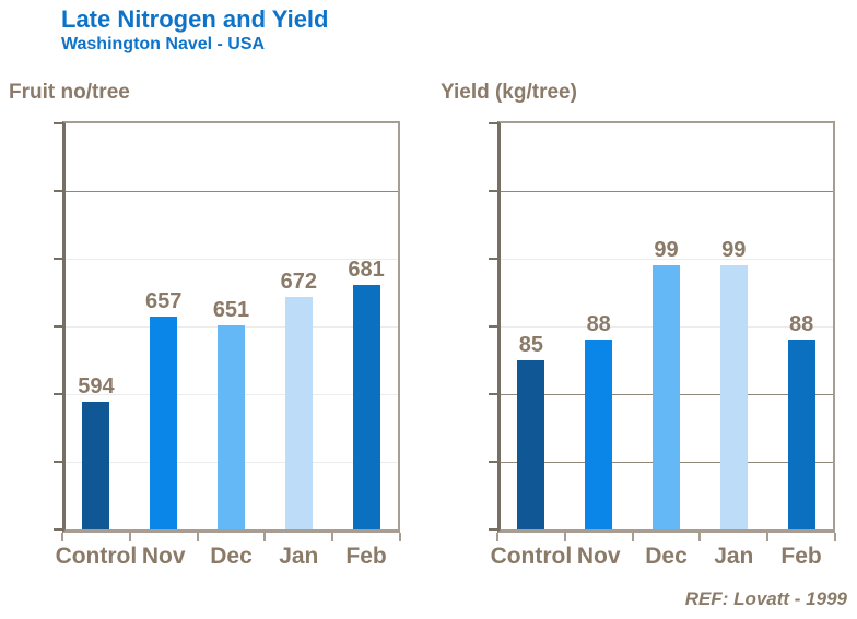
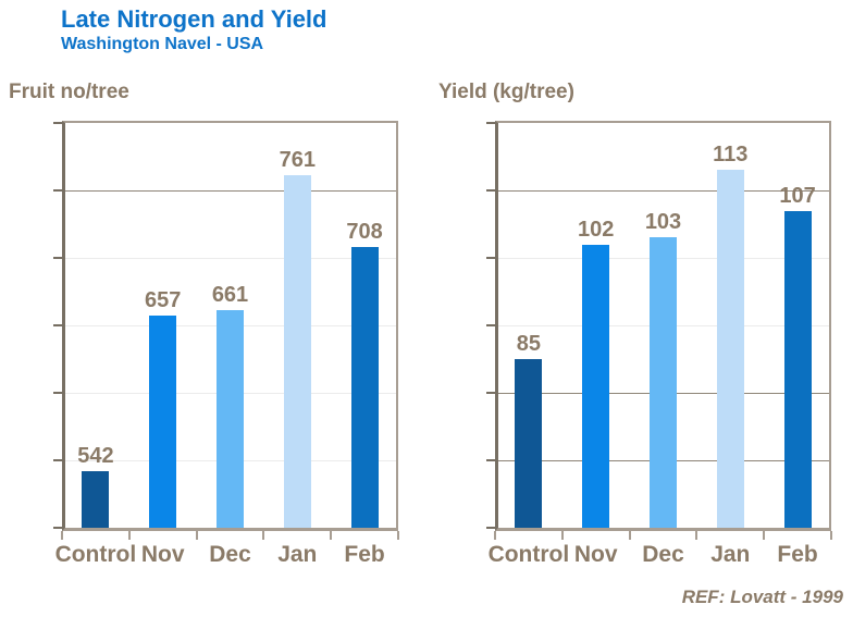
Fruit no/tree/Control: 594 -> 542
Fruit no/tree/Dec: 651 -> 661
Fruit no/tree/Jan: 672 -> 761
Fruit no/tree/Feb: 681 -> 708
Yield (kg/tree)/Nov: 88 -> 102
Yield (kg/tree)/Dec: 99 -> 103
Yield (kg/tree)/Jan: 99 -> 113
Yield (kg/tree)/Feb: 88 -> 107
